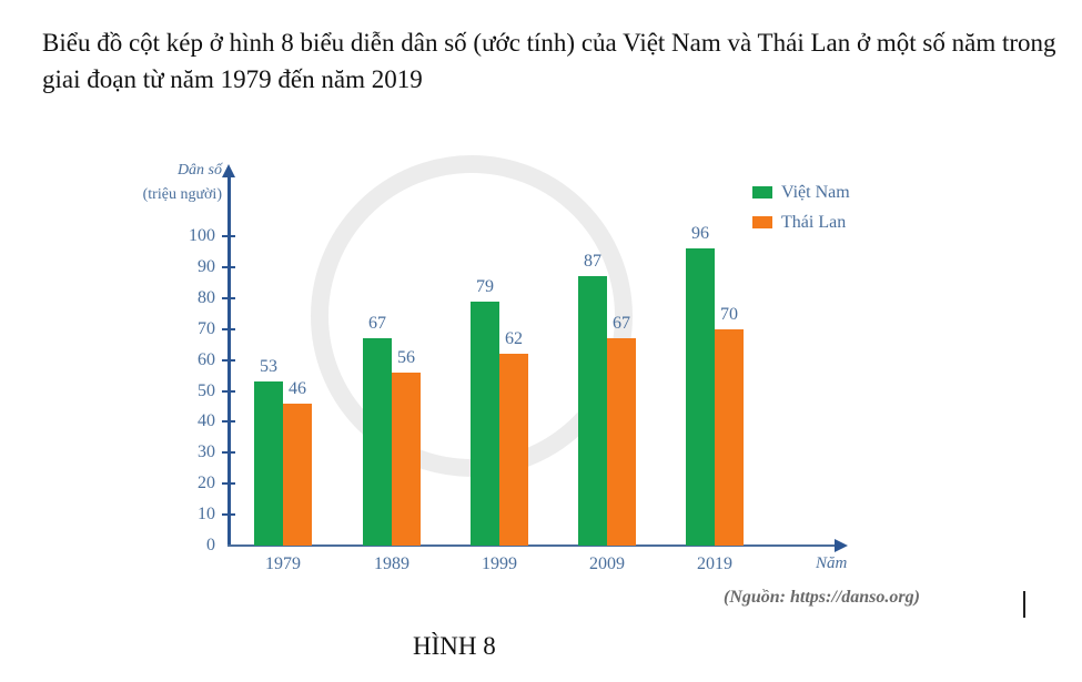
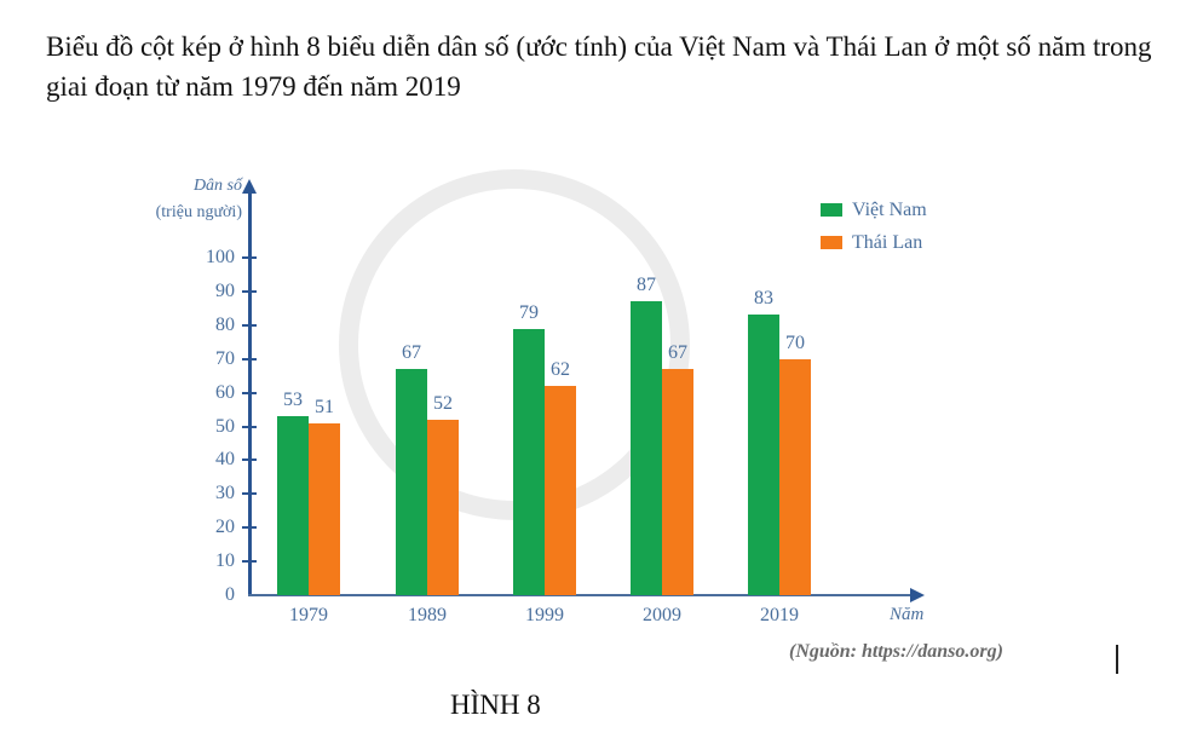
Thái Lan/1979: 46 -> 51
Thái Lan/1989: 56 -> 52
Việt Nam/2019: 96 -> 83
